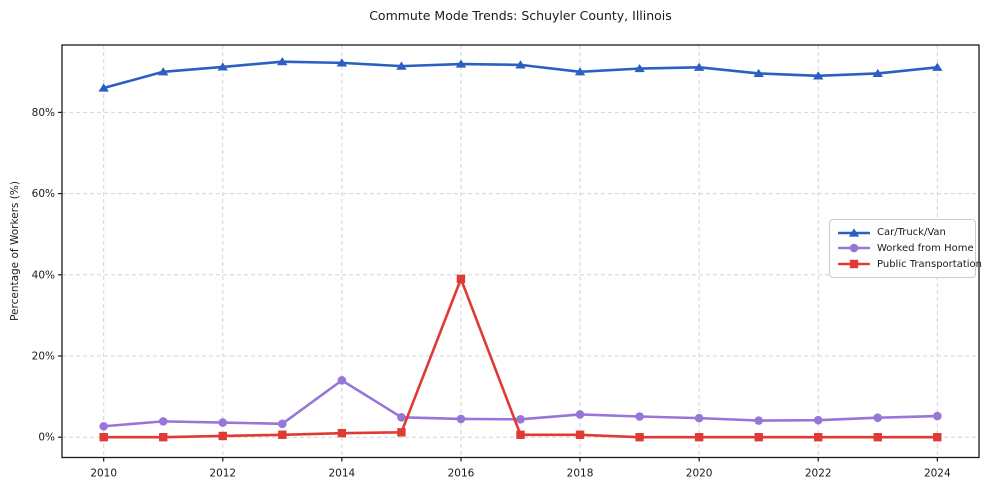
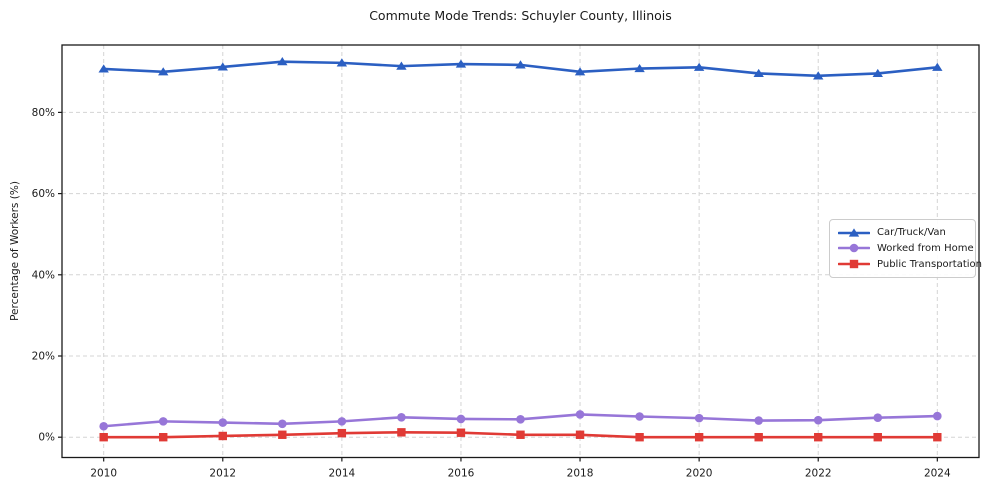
Car/Truck/Van/2010: 86% -> 91%
Worked from Home/2014: 14% -> 4%
Public Transportation/2016: 39% -> 1%
